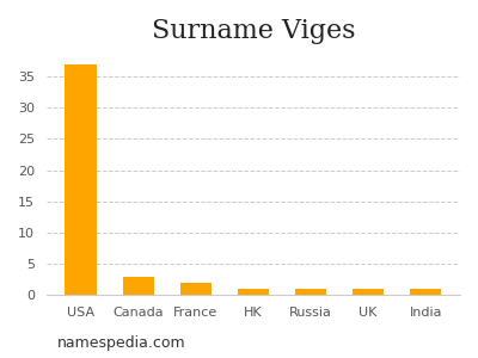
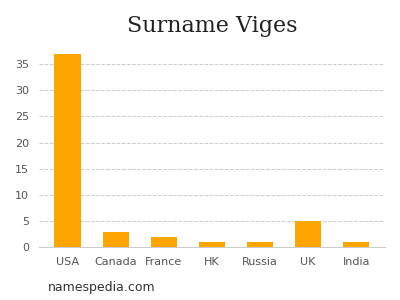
UK: 1 -> 5
